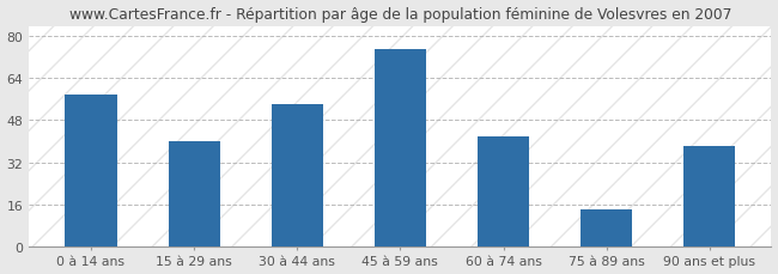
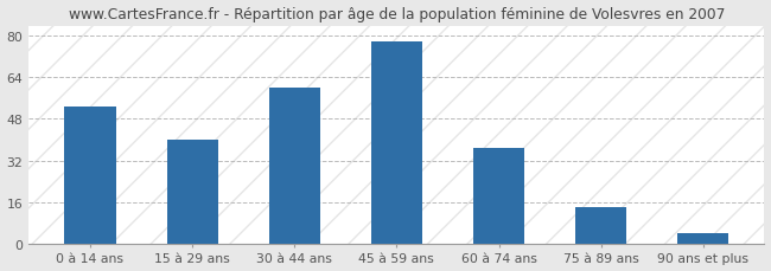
0 à 14 ans: 58 -> 53
30 à 44 ans: 54 -> 60
45 à 59 ans: 75 -> 78
60 à 74 ans: 42 -> 37
90 ans et plus: 38 -> 4
